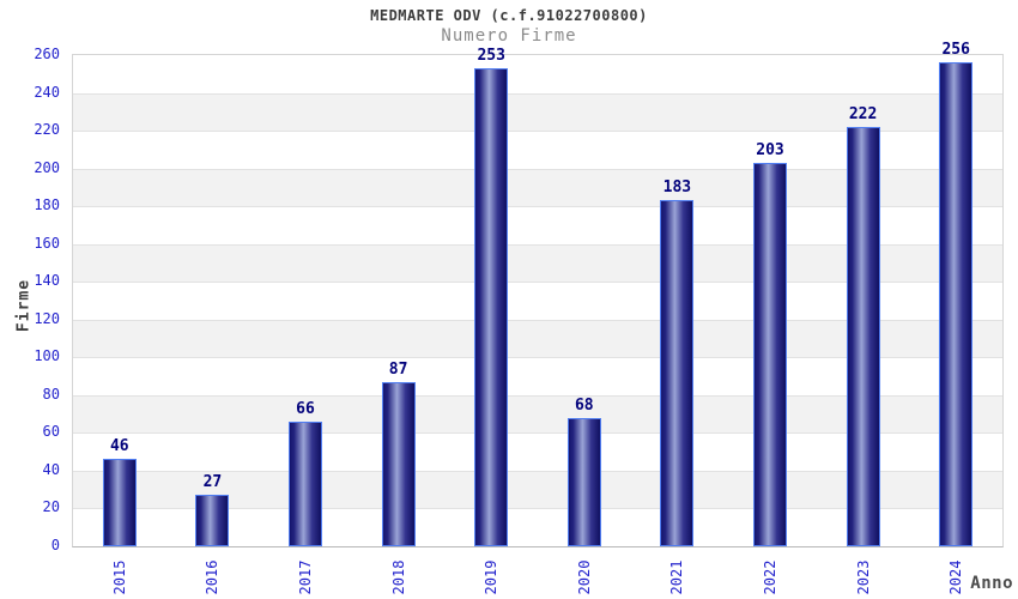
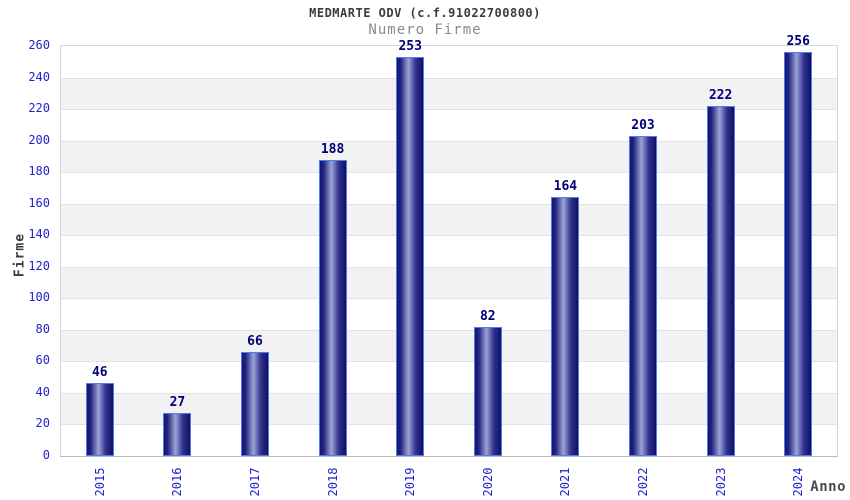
2018: 87 -> 188
2020: 68 -> 82
2021: 183 -> 164
